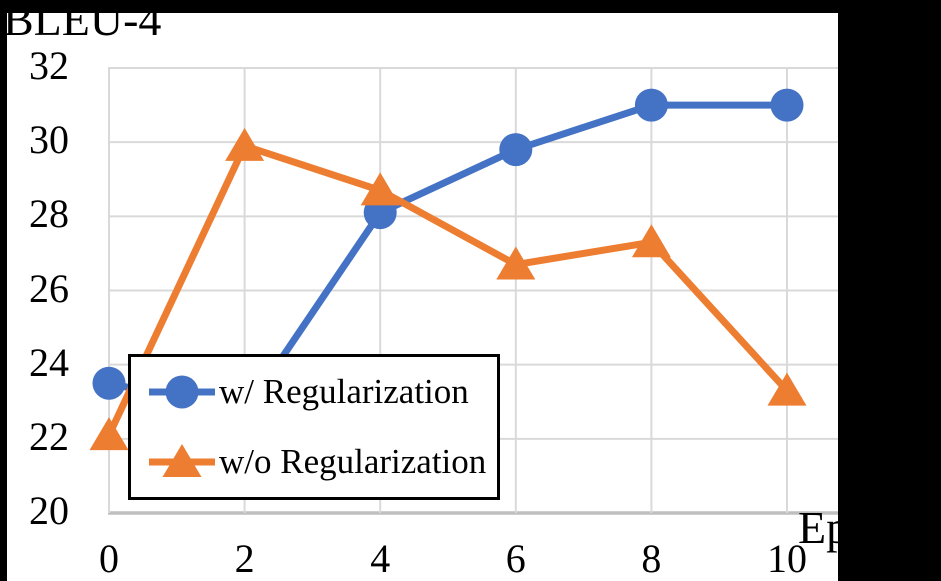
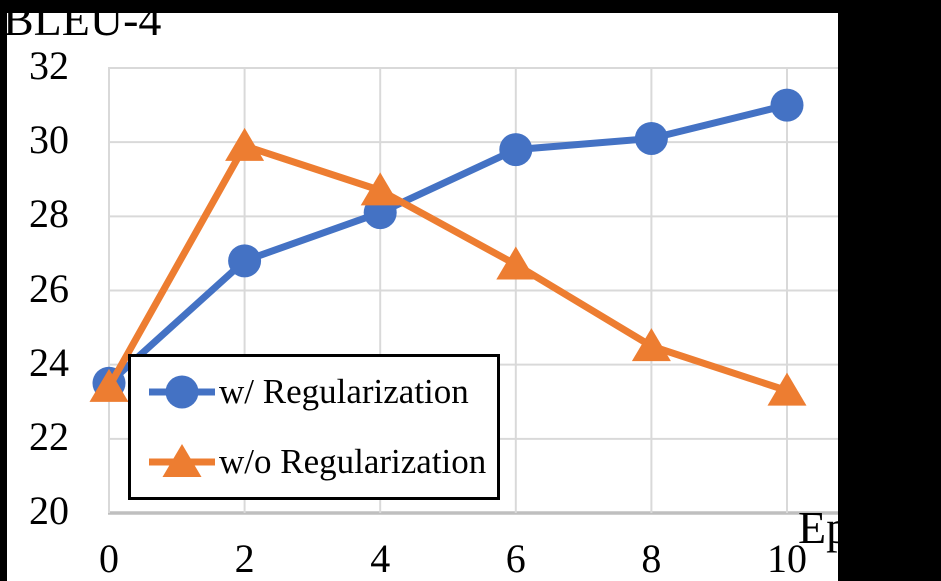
w/o Regularization/0: 22.1 -> 23.4
w/ Regularization/2: 22.7 -> 26.8
w/ Regularization/8: 31.0 -> 30.1
w/o Regularization/8: 27.3 -> 24.5
